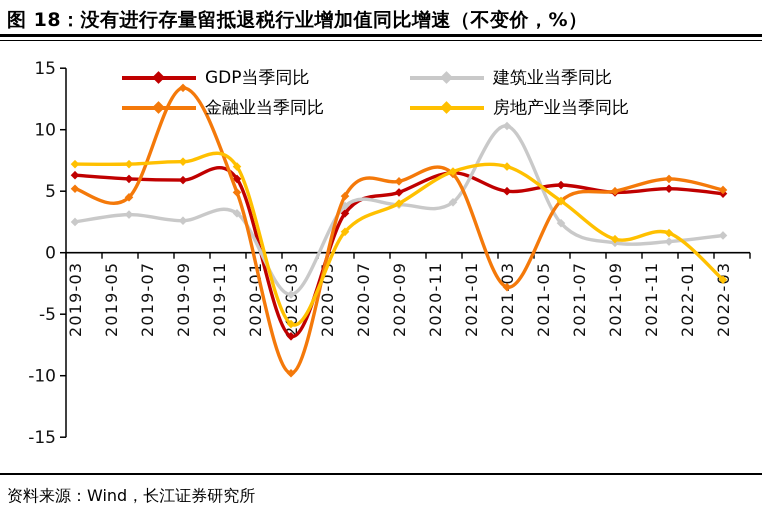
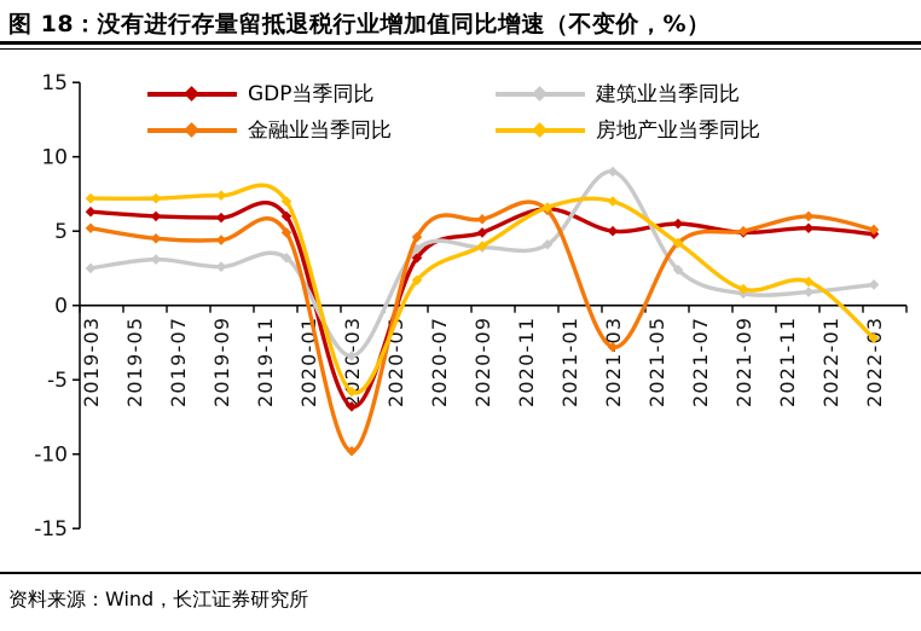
金融业当季同比/2019-09: 13.4 -> 4.4
建筑业当季同比/2021-03: 10.3 -> 9.0
